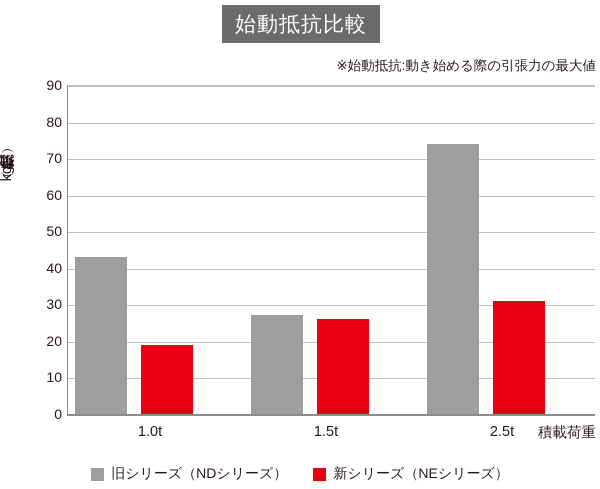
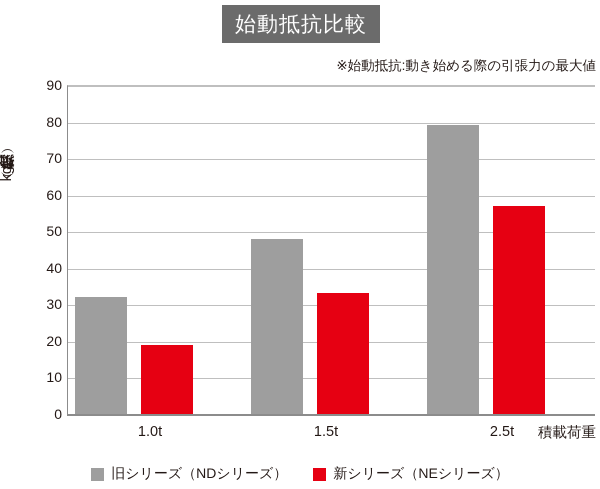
旧シリーズ（NDシリーズ）/1.0t: 43 -> 32
旧シリーズ（NDシリーズ）/1.5t: 27 -> 48
新シリーズ（NEシリーズ）/1.5t: 26 -> 33
旧シリーズ（NDシリーズ）/2.5t: 74 -> 79
新シリーズ（NEシリーズ）/2.5t: 31 -> 57
